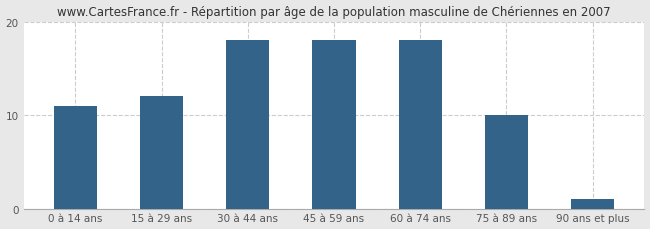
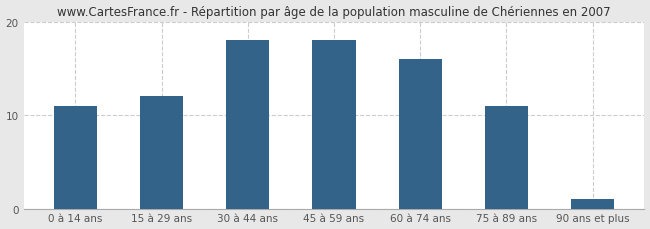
60 à 74 ans: 18 -> 16
75 à 89 ans: 10 -> 11
